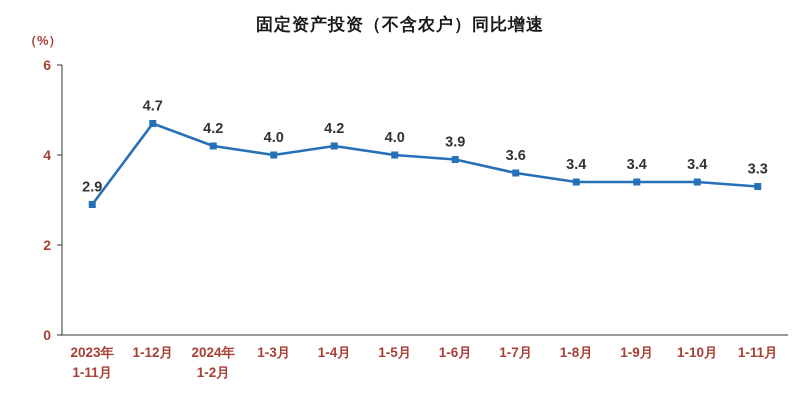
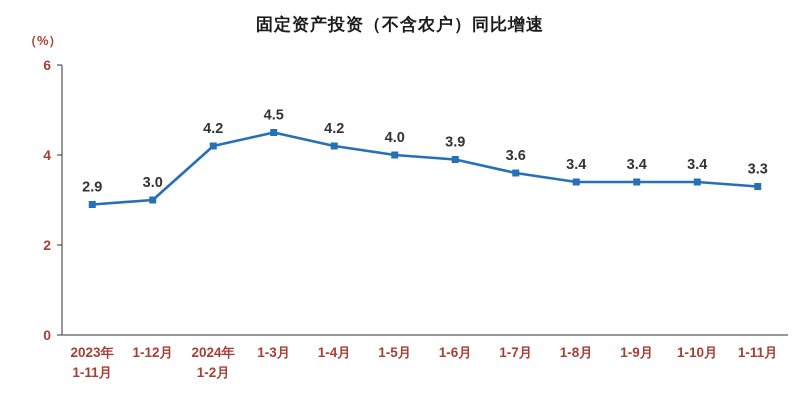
1-12月: 4.7 -> 3.0
1-3月: 4.0 -> 4.5
